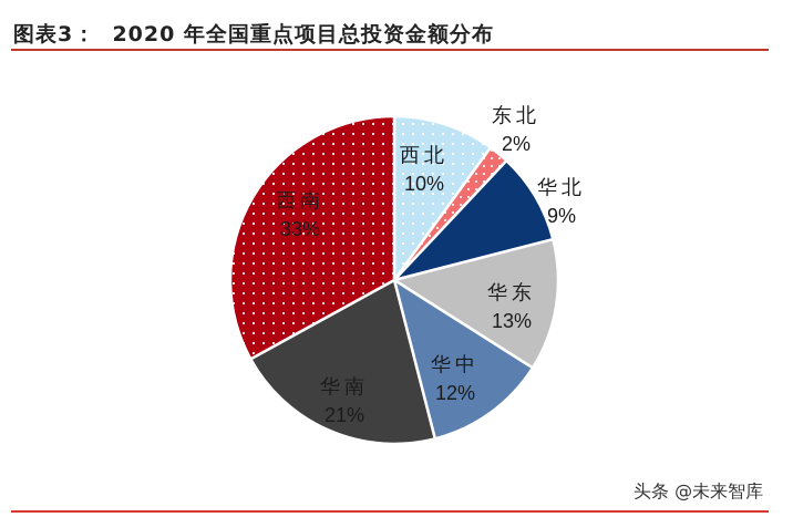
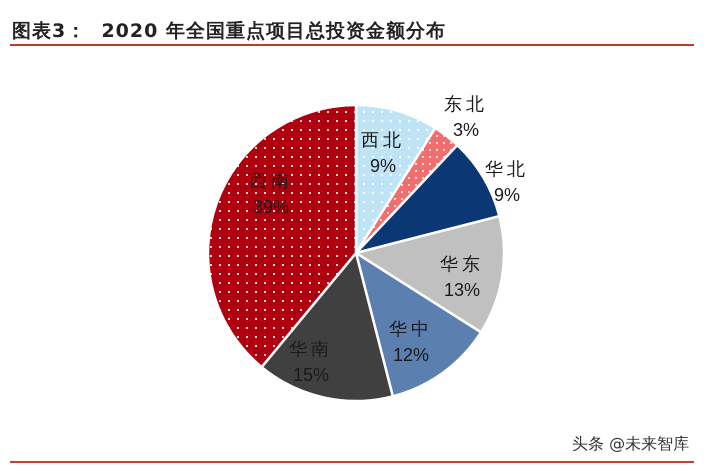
西北: 10% -> 9%
东北: 2% -> 3%
华南: 21% -> 15%
西南: 33% -> 39%
